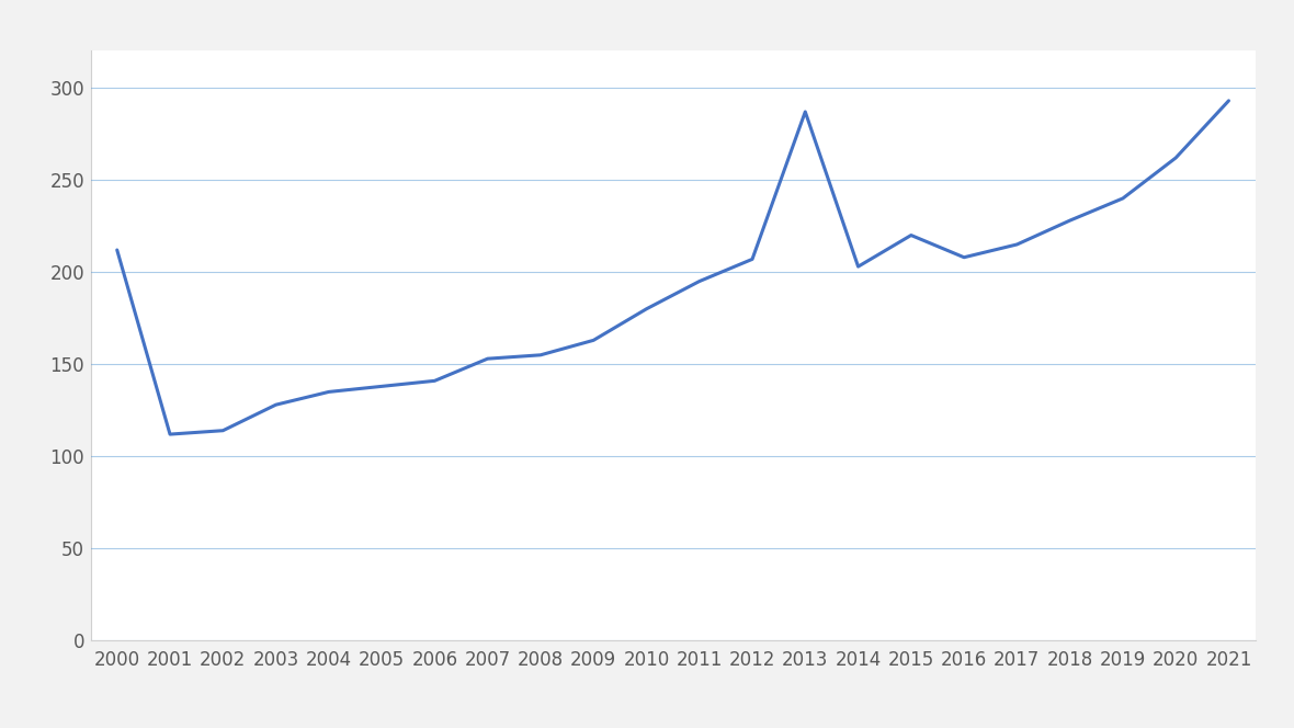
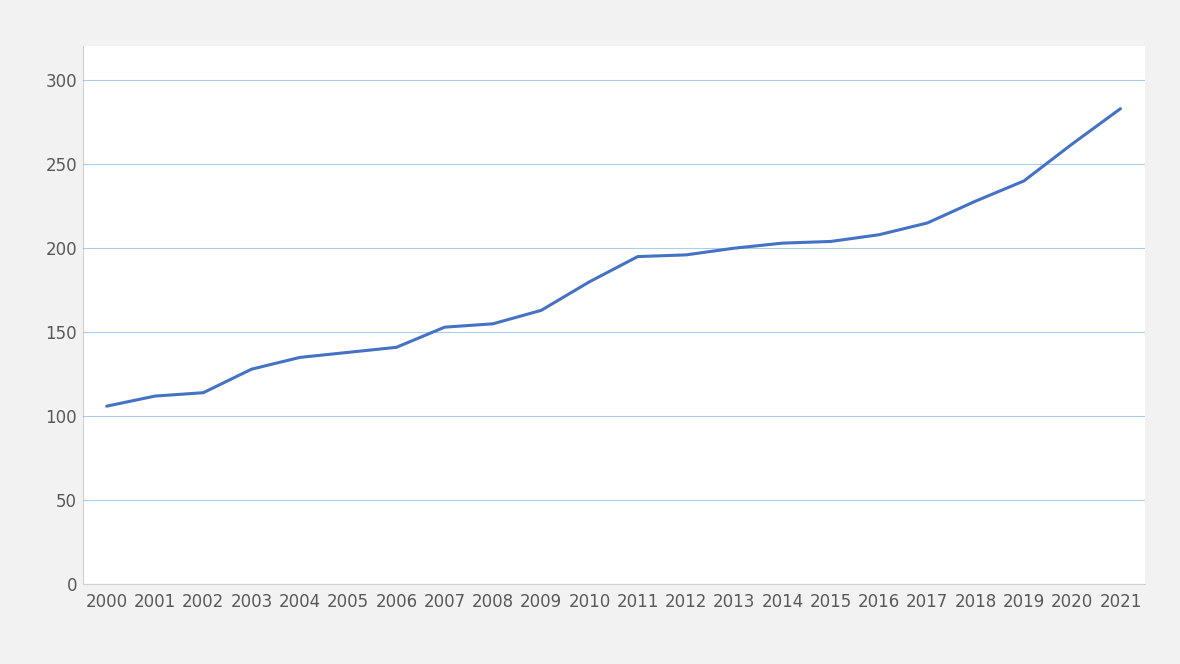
2000: 212 -> 106
2012: 207 -> 196
2013: 287 -> 200
2015: 220 -> 204
2021: 293 -> 283
